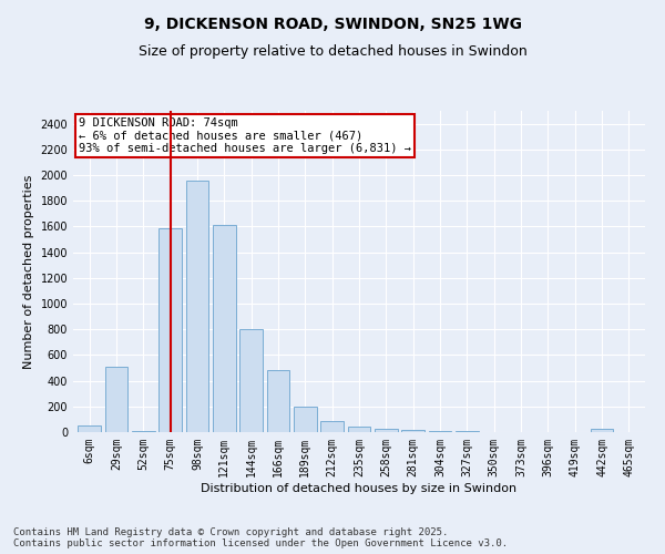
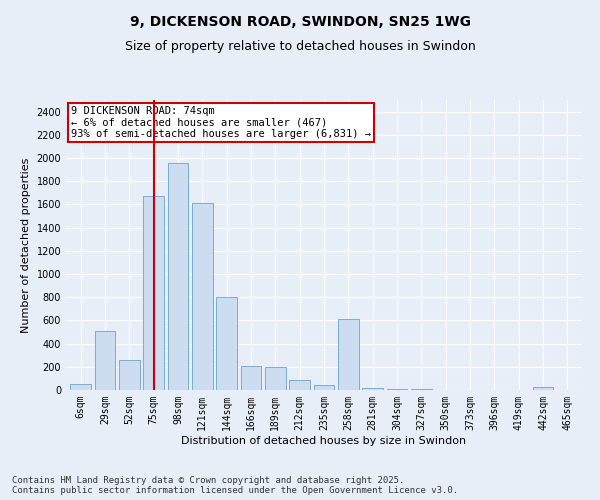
52sqm: 0 -> 260
75sqm: 1590 -> 1670
166sqm: 480 -> 210
258sqm: 20 -> 610
